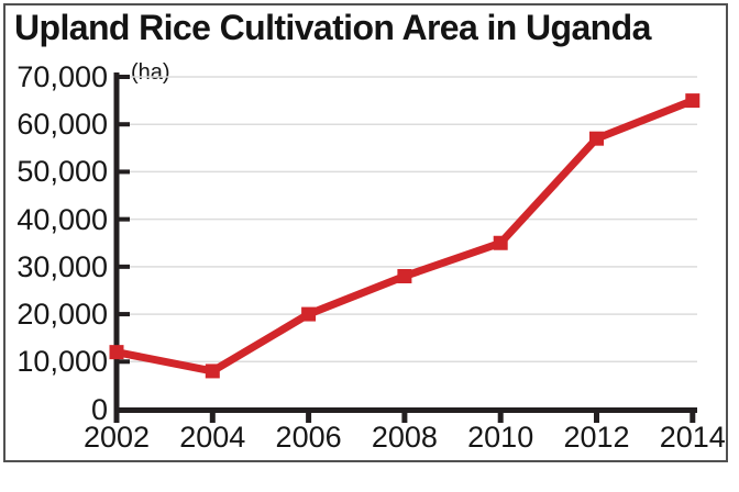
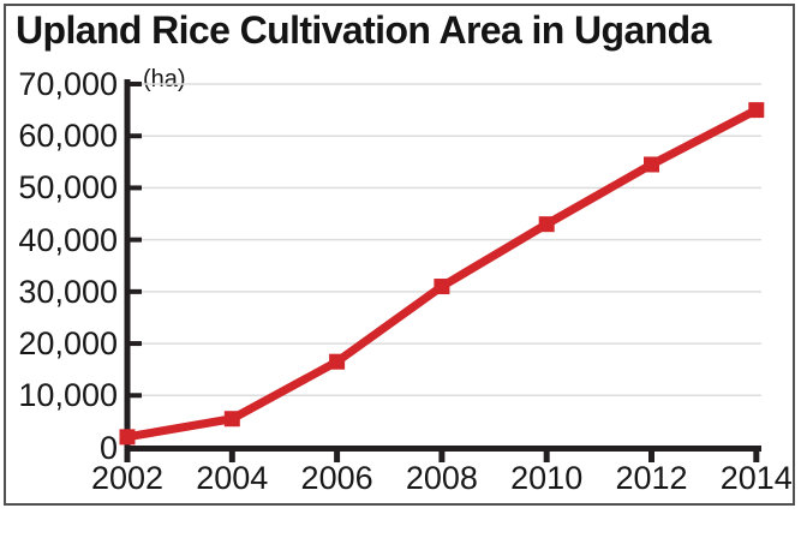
2002: 12000 -> 2000
2004: 8000 -> 6000
2006: 20000 -> 16000
2008: 28000 -> 31000
2010: 35000 -> 43000
2012: 57000 -> 54000
